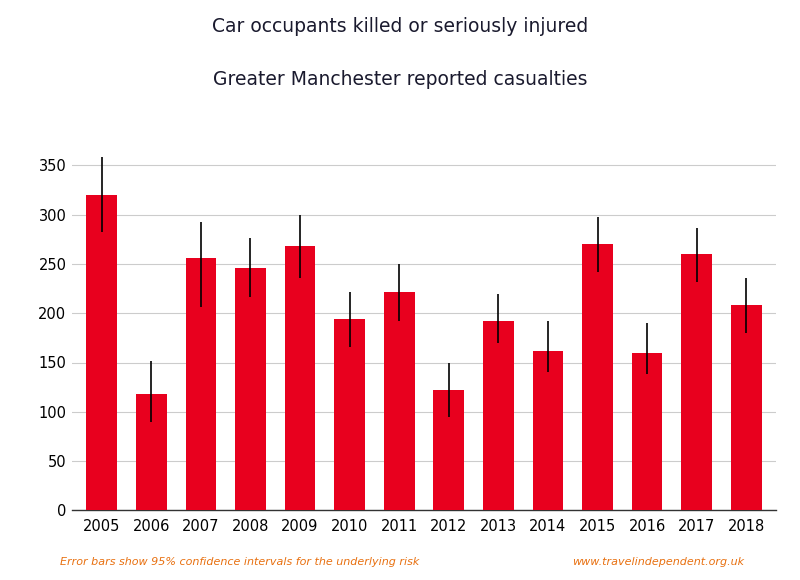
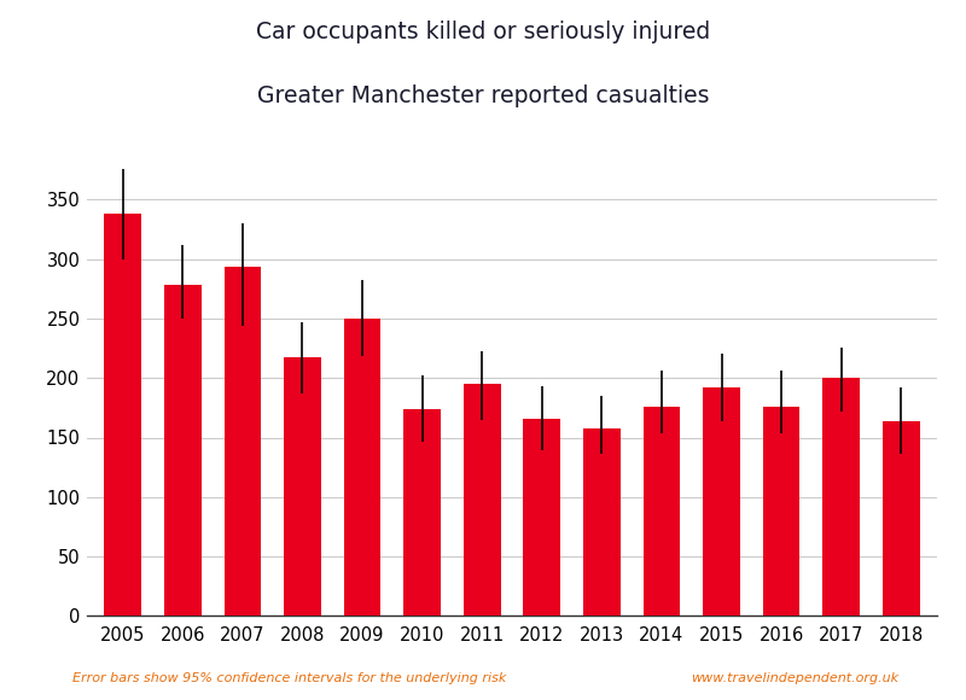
2005: 320 -> 338
2006: 118 -> 278
2007: 256 -> 294
2008: 246 -> 217
2009: 268 -> 250
2010: 194 -> 174
2011: 222 -> 195
2012: 122 -> 166
2013: 192 -> 158
2014: 162 -> 176
2015: 270 -> 192
2016: 160 -> 176
2017: 260 -> 200
2018: 208 -> 164
